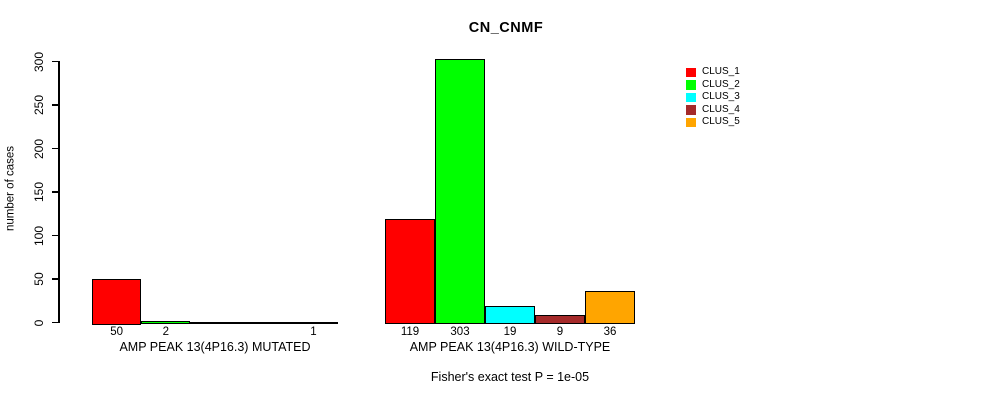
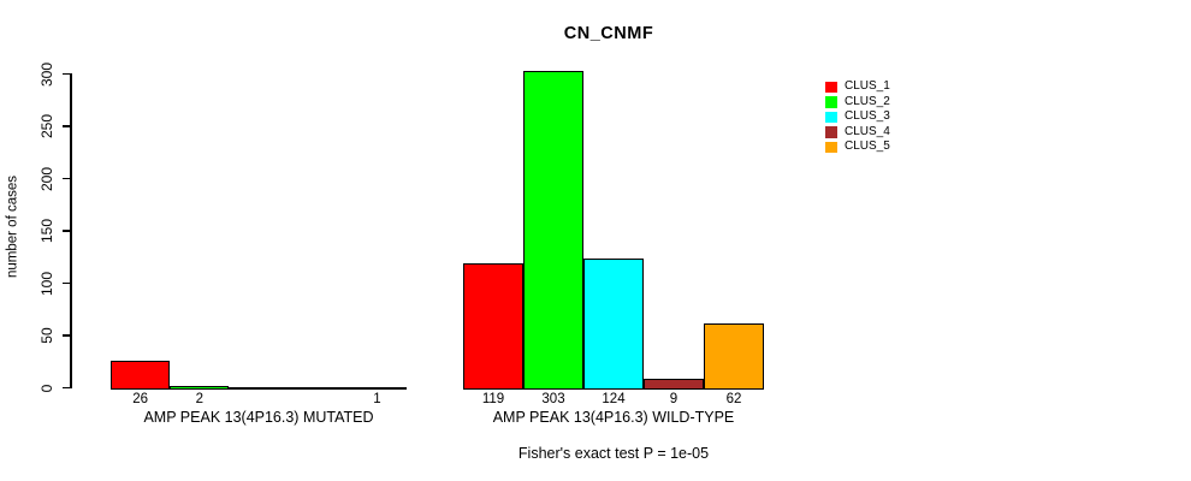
CLUS_1/AMP PEAK 13(4P16.3) MUTATED: 50 -> 26
CLUS_3/AMP PEAK 13(4P16.3) WILD-TYPE: 19 -> 124
CLUS_5/AMP PEAK 13(4P16.3) WILD-TYPE: 36 -> 62
